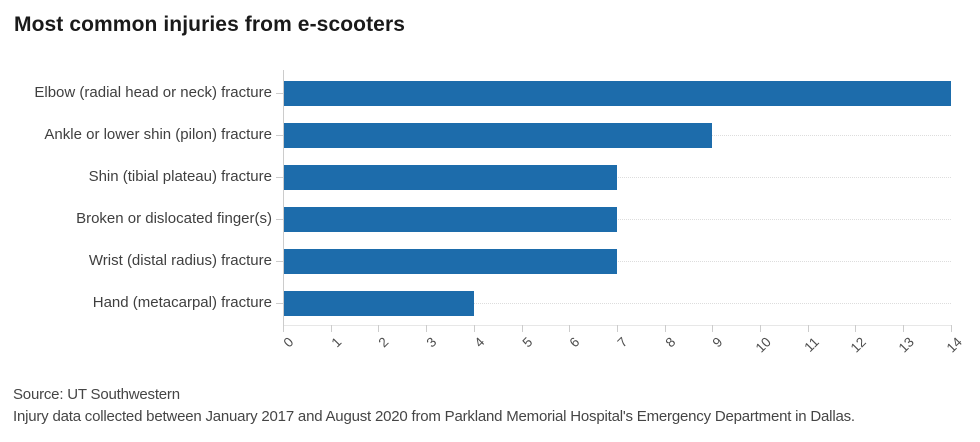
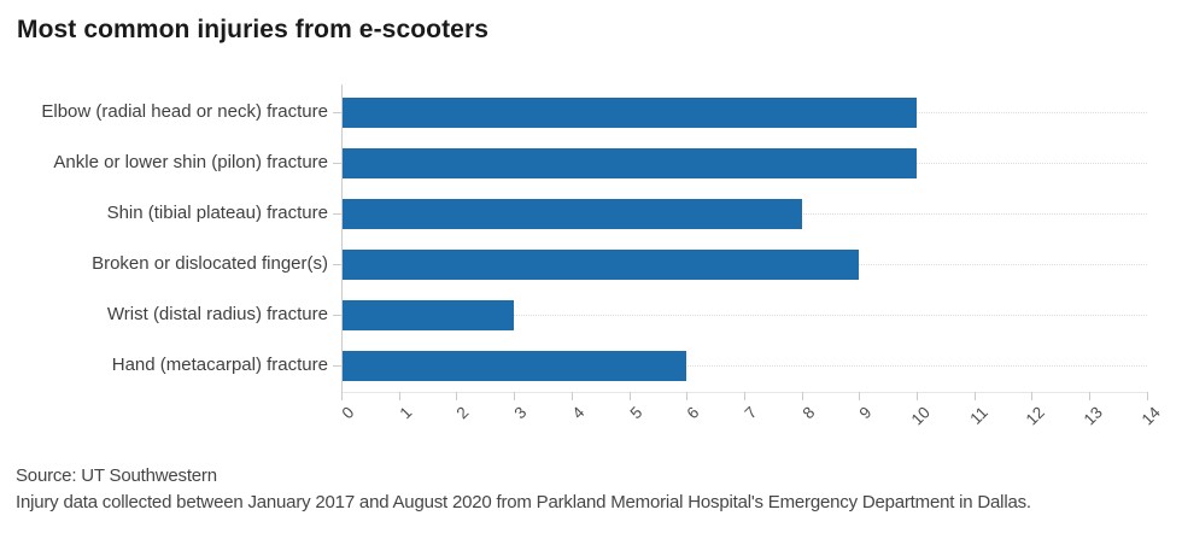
Elbow (radial head or neck) fracture: 14 -> 10
Ankle or lower shin (pilon) fracture: 9 -> 10
Shin (tibial plateau) fracture: 7 -> 8
Broken or dislocated finger(s): 7 -> 9
Wrist (distal radius) fracture: 7 -> 3
Hand (metacarpal) fracture: 4 -> 6
